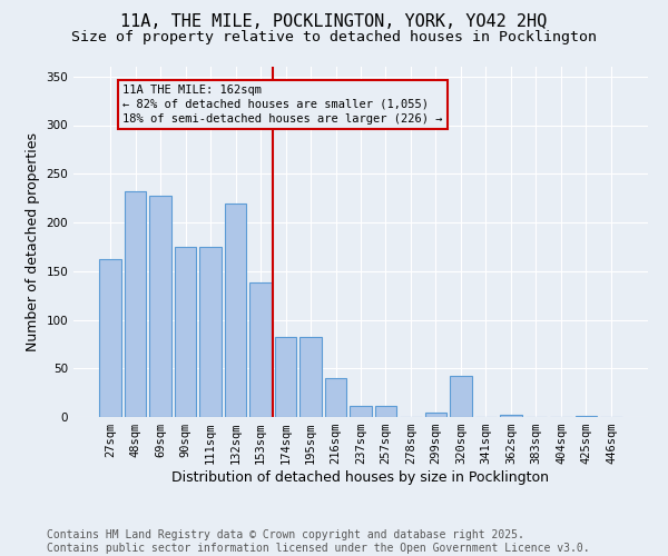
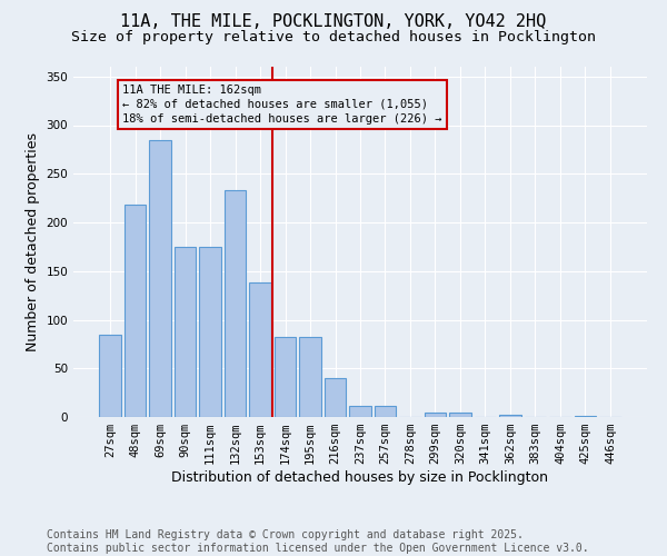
27sqm: 162 -> 85
48sqm: 232 -> 218
69sqm: 228 -> 285
132sqm: 220 -> 233
320sqm: 42 -> 5
